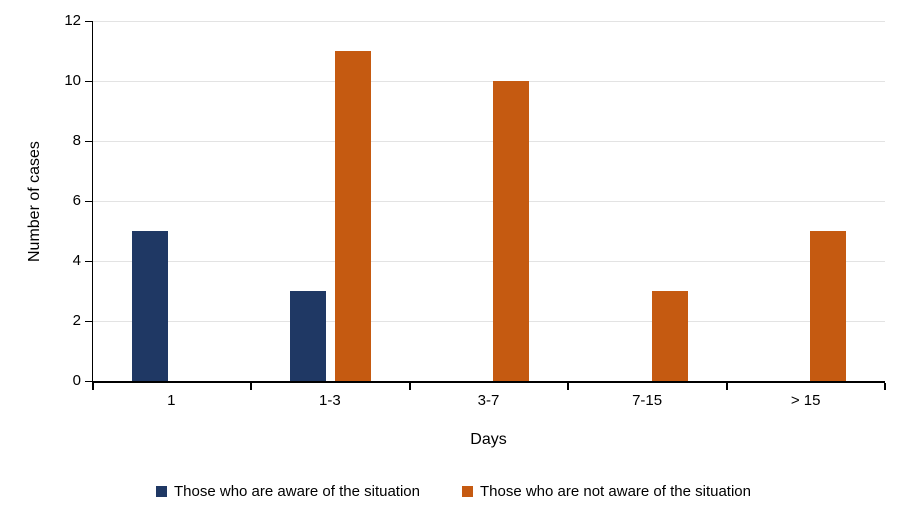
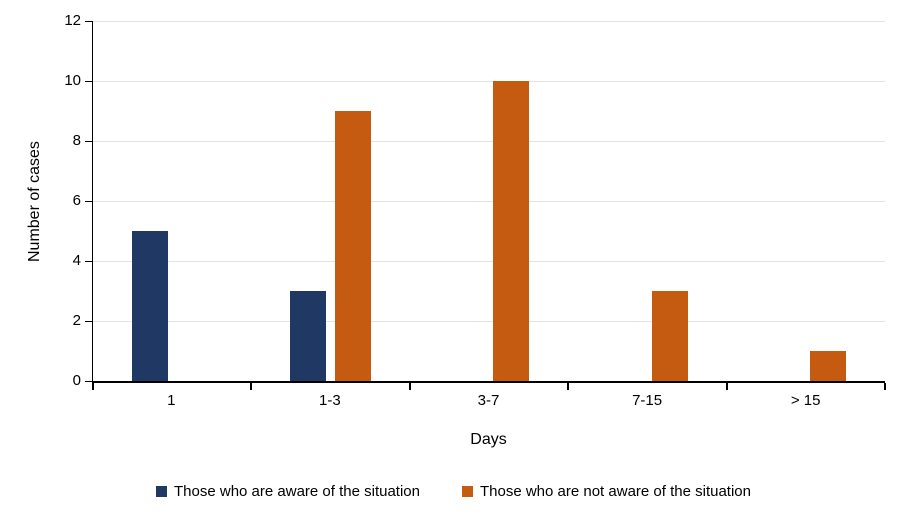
Those who are not aware of the situation/1-3: 11 -> 9
Those who are not aware of the situation/> 15: 5 -> 1
